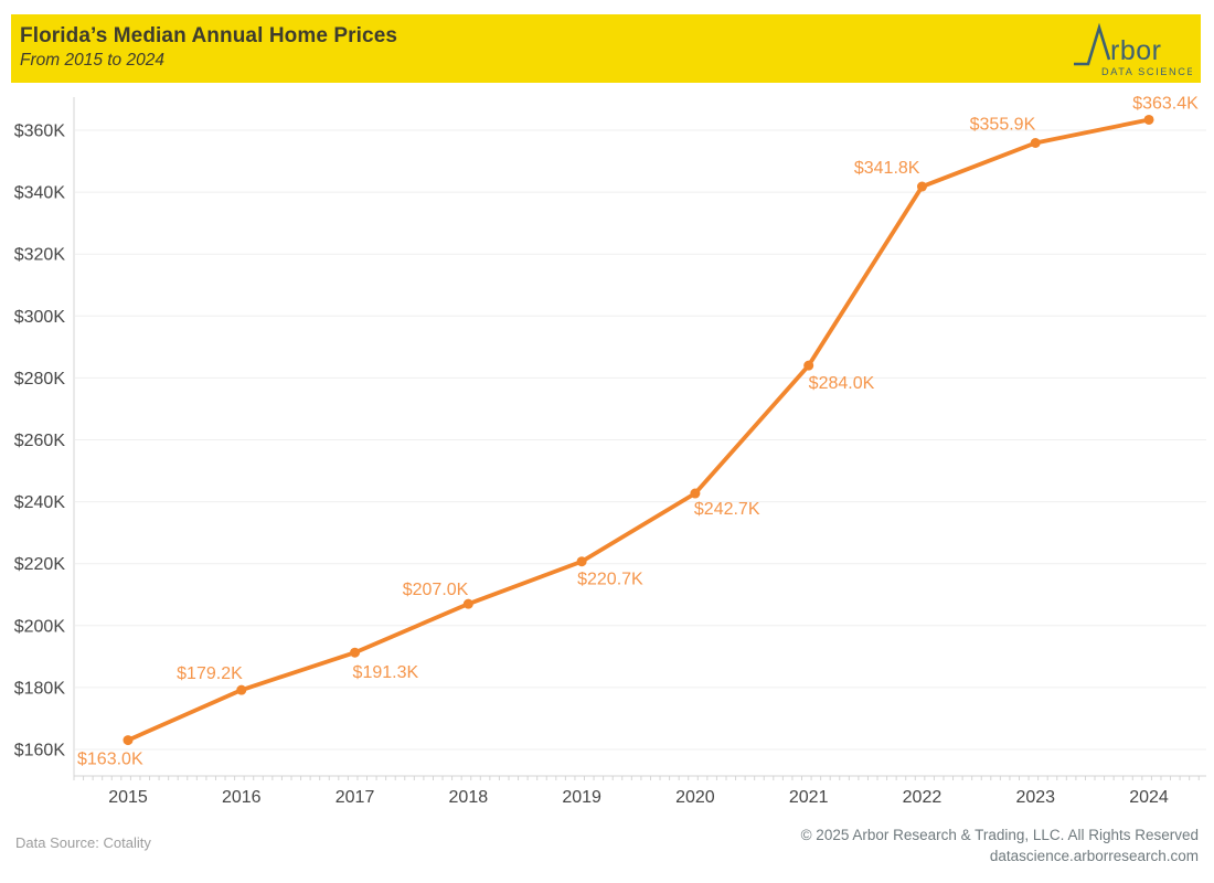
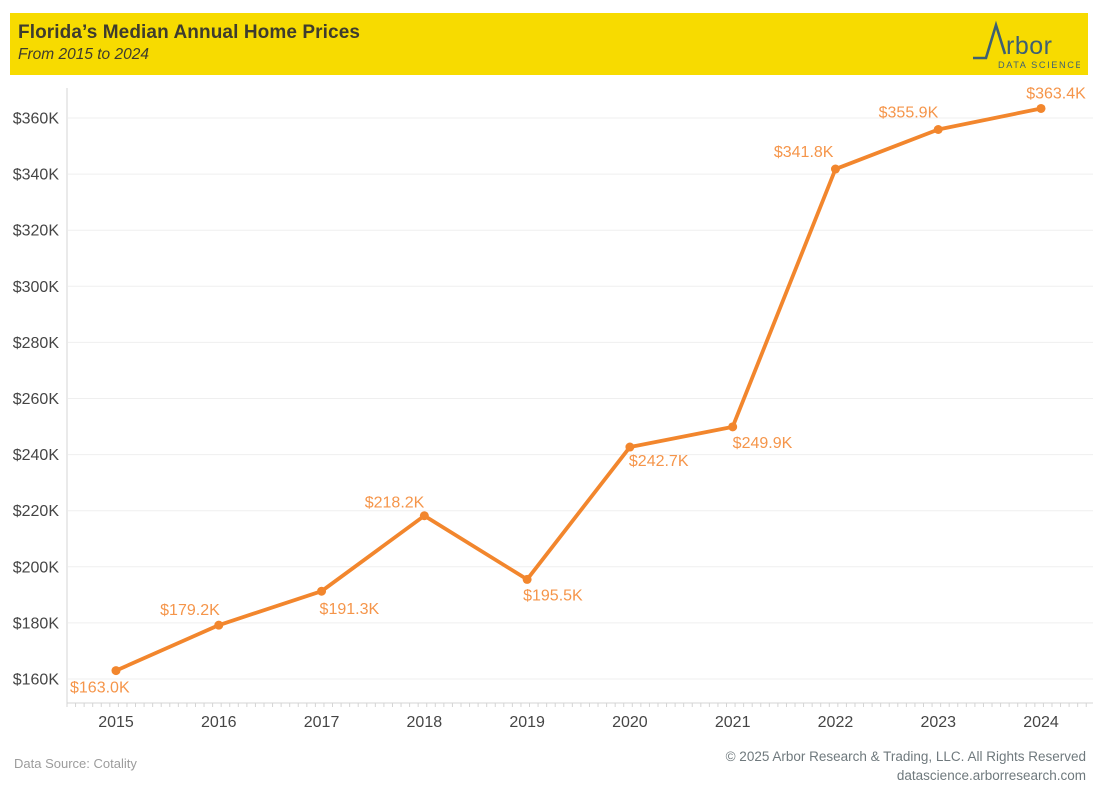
2018: $207.0K -> $218.2K
2019: $220.7K -> $195.5K
2021: $284.0K -> $249.9K
